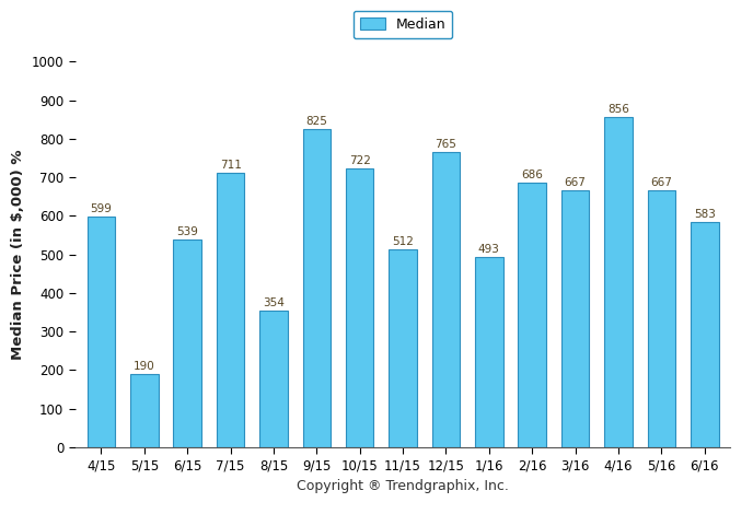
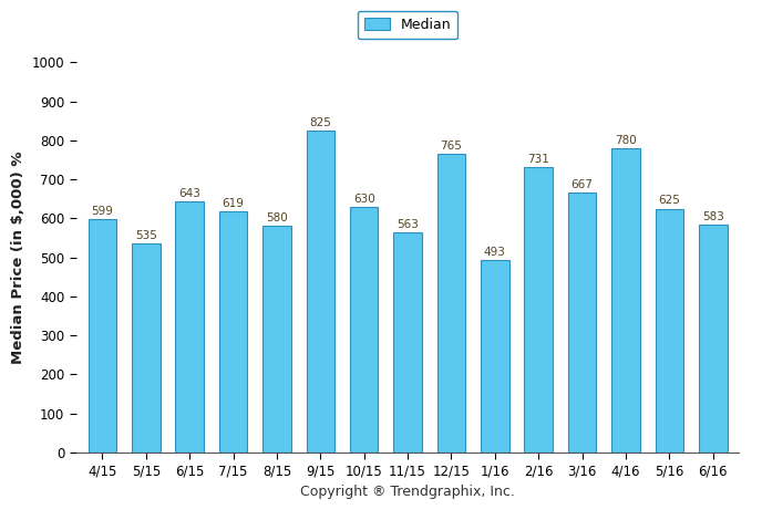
5/15: 190 -> 535
6/15: 539 -> 643
7/15: 711 -> 619
8/15: 354 -> 580
10/15: 722 -> 630
11/15: 512 -> 563
2/16: 686 -> 731
4/16: 856 -> 780
5/16: 667 -> 625
